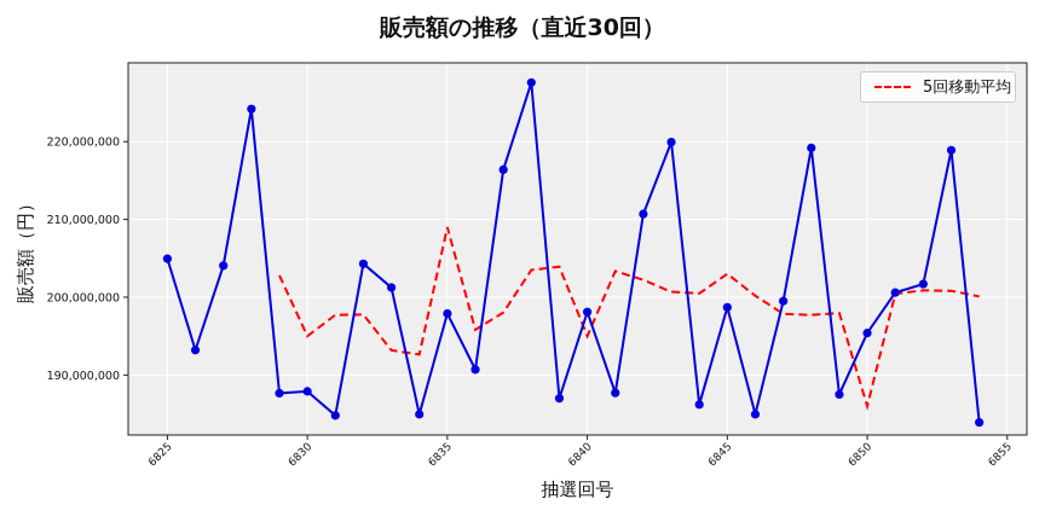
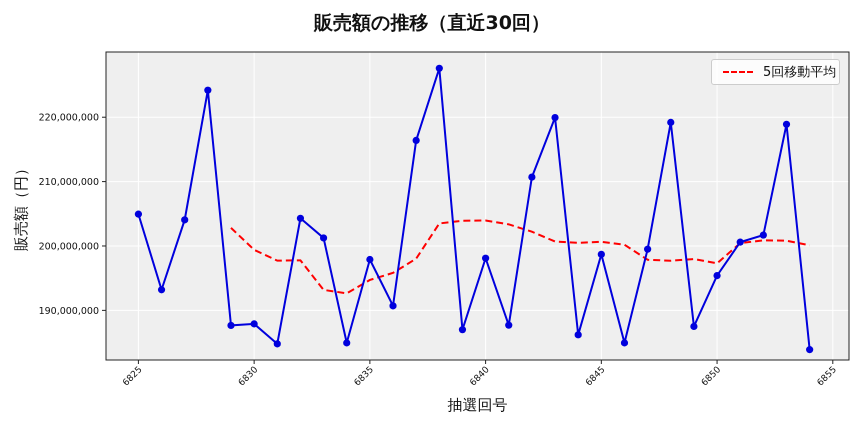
5回移動平均/6830: 195000000 -> 199000000
5回移動平均/6835: 209000000 -> 195000000
5回移動平均/6840: 195000000 -> 204000000
5回移動平均/6845: 203000000 -> 201000000
5回移動平均/6850: 186000000 -> 197000000
